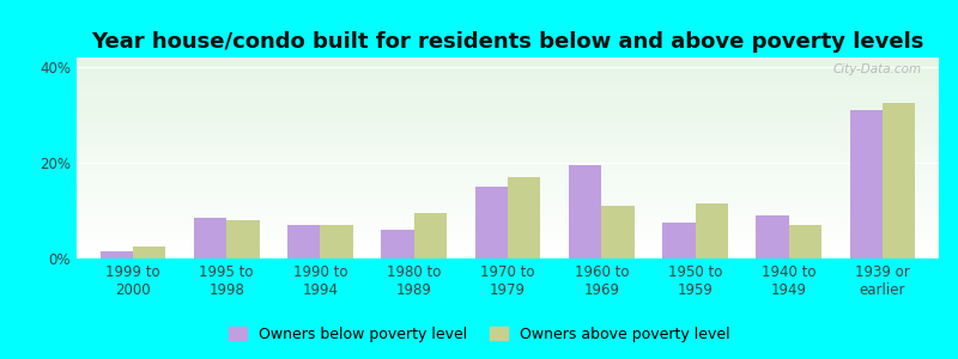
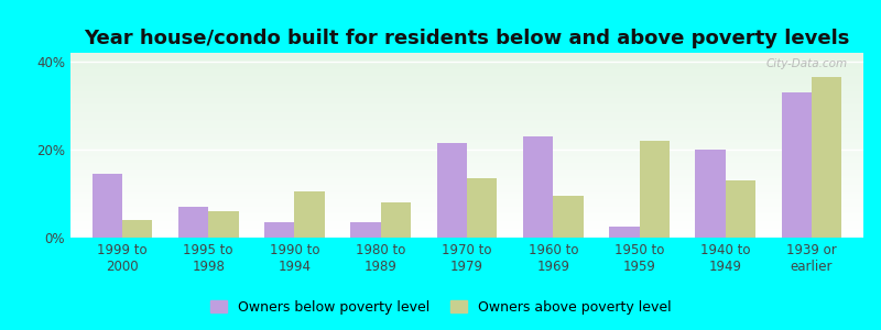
Owners below poverty level/1999 to 2000: 1.5% -> 14.5%
Owners above poverty level/1999 to 2000: 2.5% -> 4.0%
Owners below poverty level/1995 to 1998: 8.5% -> 7.0%
Owners above poverty level/1995 to 1998: 8.0% -> 6.0%
Owners below poverty level/1990 to 1994: 7.0% -> 3.5%
Owners above poverty level/1990 to 1994: 7.0% -> 10.5%
Owners below poverty level/1980 to 1989: 6.0% -> 3.5%
Owners above poverty level/1980 to 1989: 9.5% -> 8.0%
Owners below poverty level/1970 to 1979: 15.0% -> 21.5%
Owners above poverty level/1970 to 1979: 17.0% -> 13.5%
Owners below poverty level/1960 to 1969: 19.5% -> 23.0%
Owners above poverty level/1960 to 1969: 11.0% -> 9.5%
Owners below poverty level/1950 to 1959: 7.5% -> 2.5%
Owners above poverty level/1950 to 1959: 11.5% -> 22.0%
Owners below poverty level/1940 to 1949: 9.0% -> 20.0%
Owners above poverty level/1940 to 1949: 7.0% -> 13.0%
Owners below poverty level/1939 or earlier: 31.0% -> 33.0%
Owners above poverty level/1939 or earlier: 32.5% -> 36.5%
